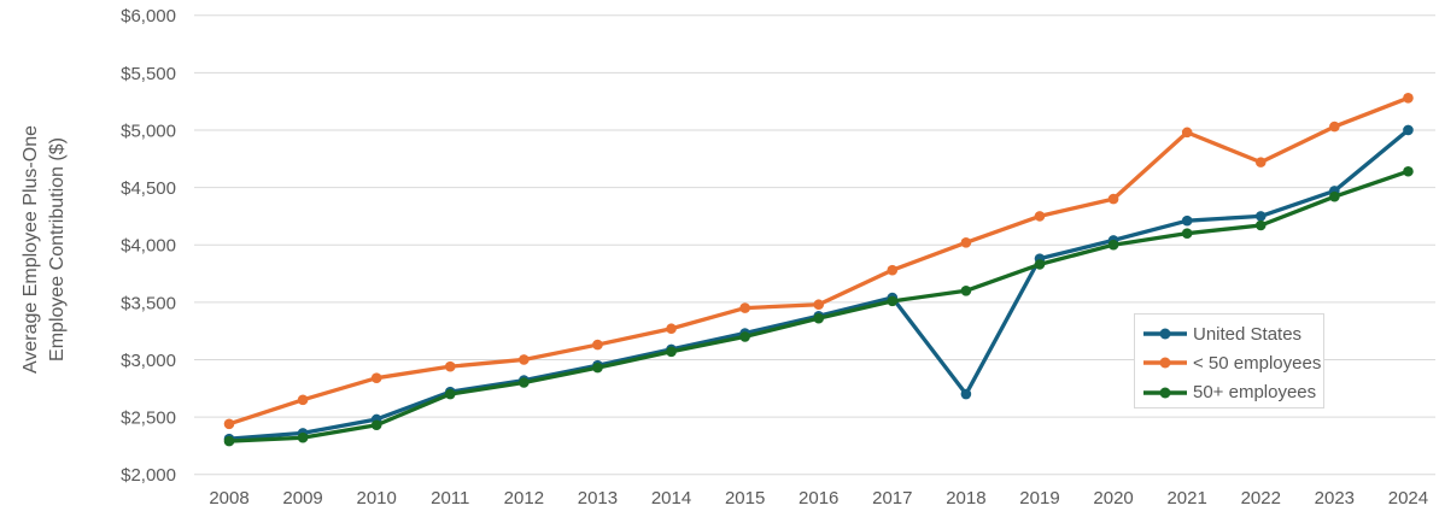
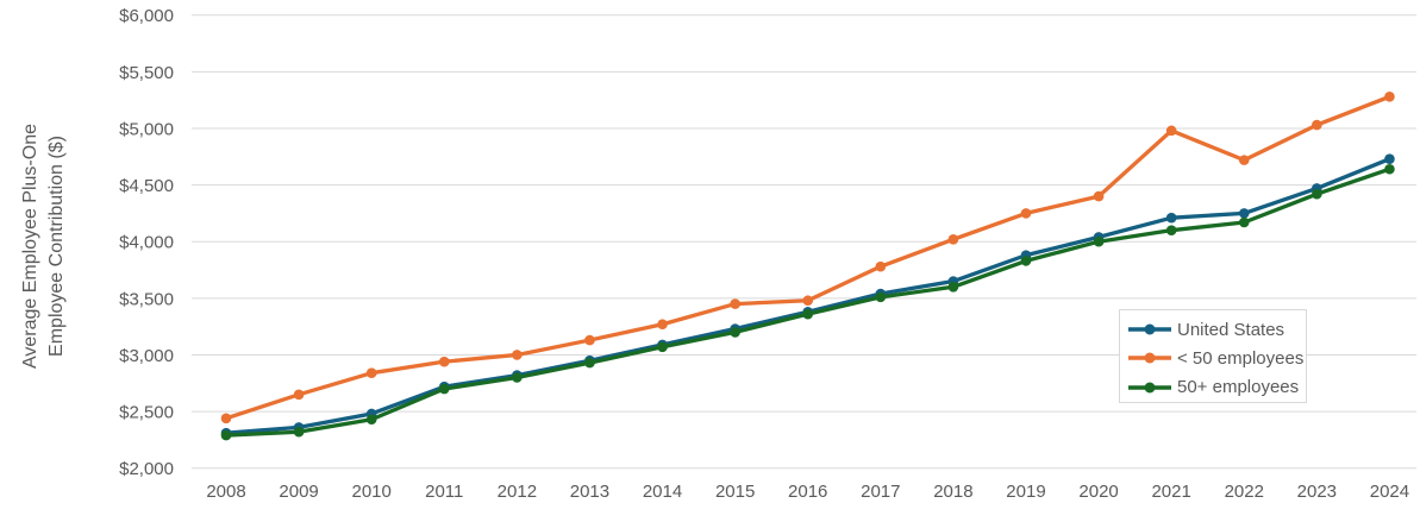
United States/2018: $2700 -> $3600
United States/2024: $5000 -> $4700
